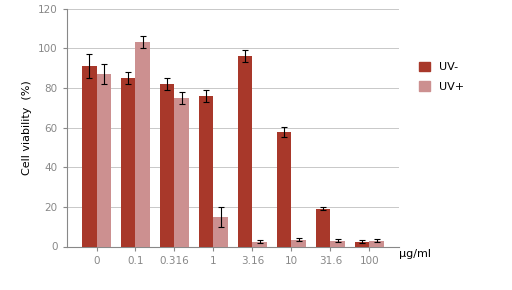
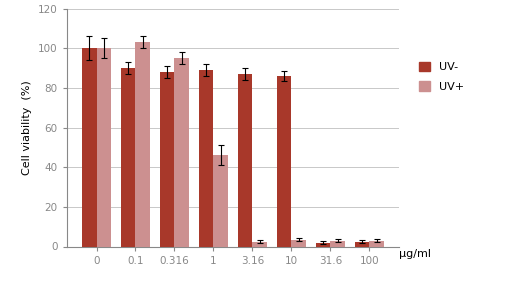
UV-/0: 91 -> 100
UV+/0: 87 -> 100
UV-/0.1: 85 -> 90
UV-/0.316: 82 -> 88
UV+/0.316: 75 -> 95
UV-/1: 76 -> 89
UV+/1: 15 -> 46
UV-/3.16: 96 -> 87
UV-/10: 58 -> 86
UV-/31.6: 19 -> 2
